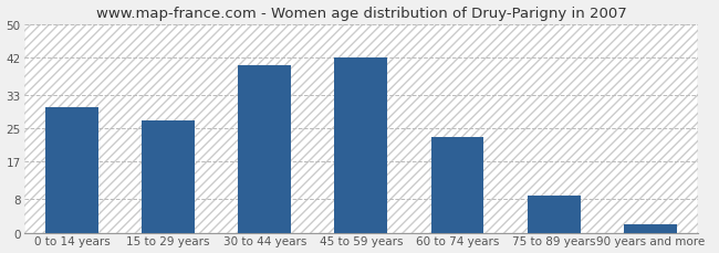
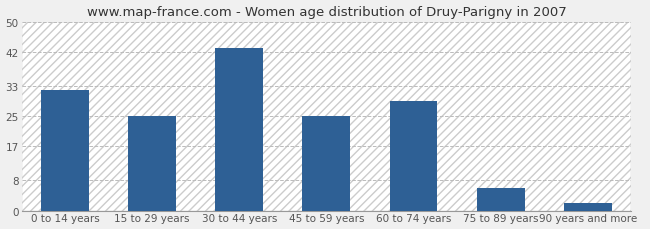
0 to 14 years: 30 -> 32
15 to 29 years: 27 -> 25
30 to 44 years: 40 -> 43
45 to 59 years: 42 -> 25
60 to 74 years: 23 -> 29
75 to 89 years: 9 -> 6
